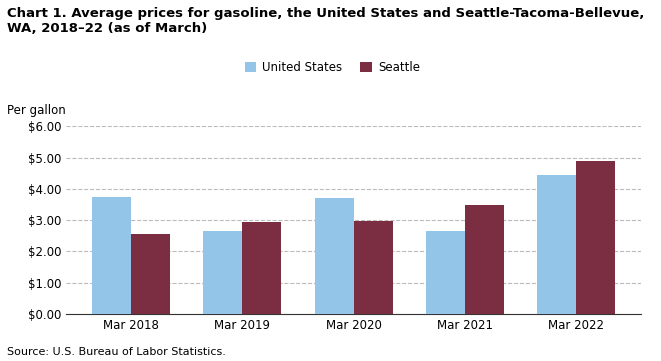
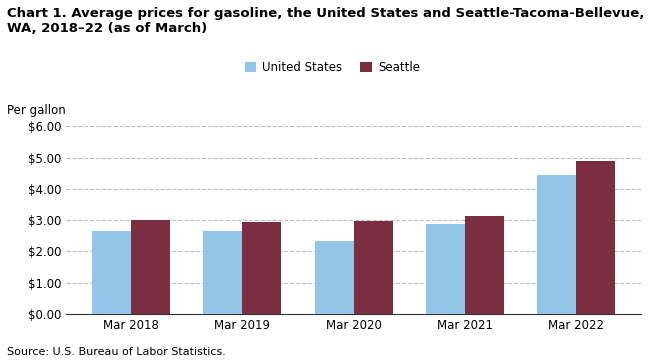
United States/Mar 2018: $3.75 -> $2.65
Seattle/Mar 2018: $2.55 -> $3.01
United States/Mar 2020: $3.70 -> $2.33
United States/Mar 2021: $2.65 -> $2.88
Seattle/Mar 2021: $3.50 -> $3.15
